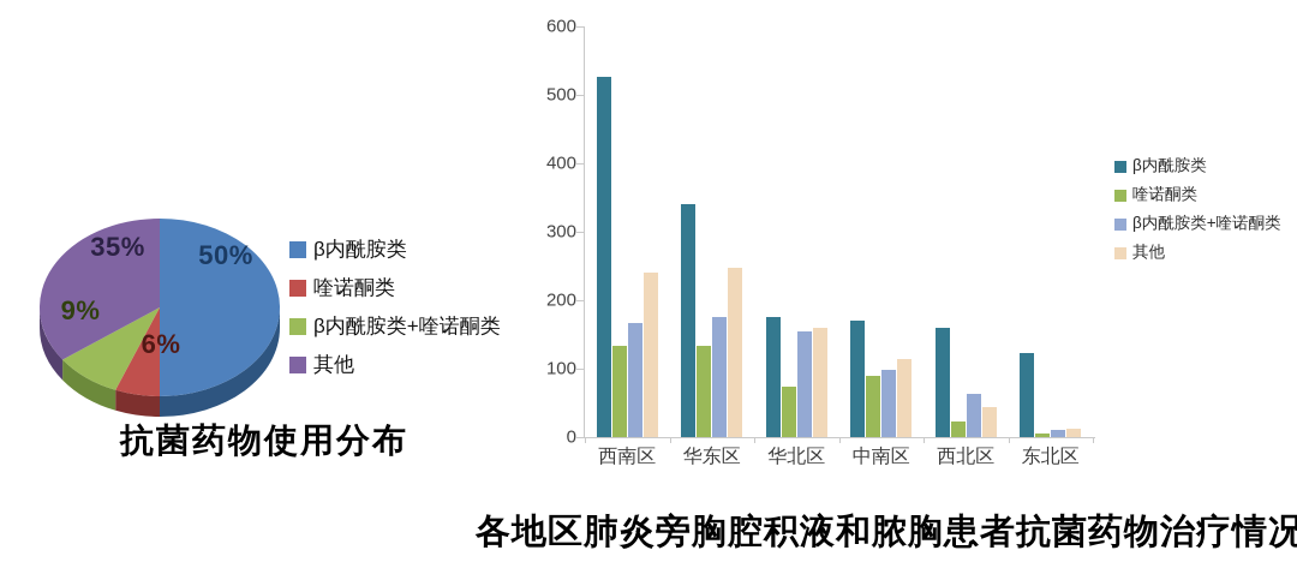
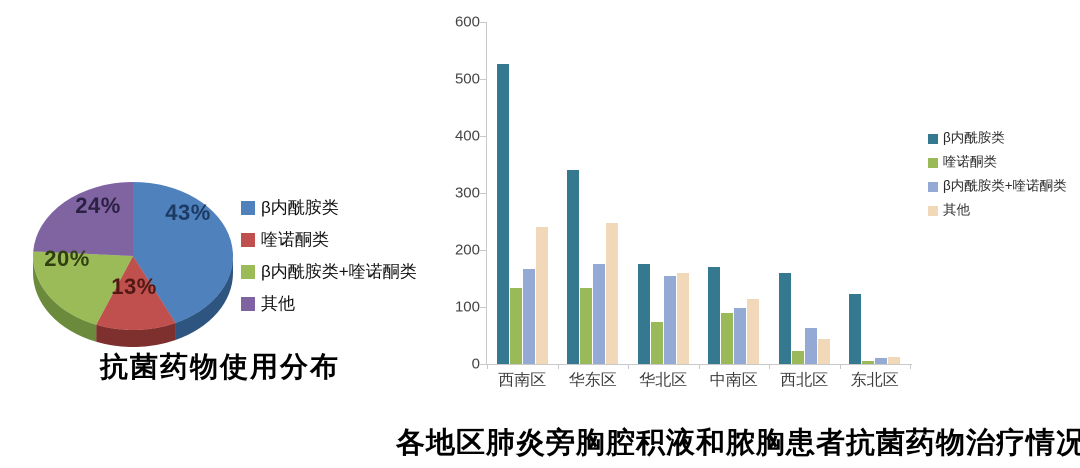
抗菌药物使用分布/β内酰胺类: 50% -> 43%
抗菌药物使用分布/喹诺酮类: 6% -> 13%
抗菌药物使用分布/β内酰胺类+喹诺酮类: 9% -> 20%
抗菌药物使用分布/其他: 35% -> 24%
